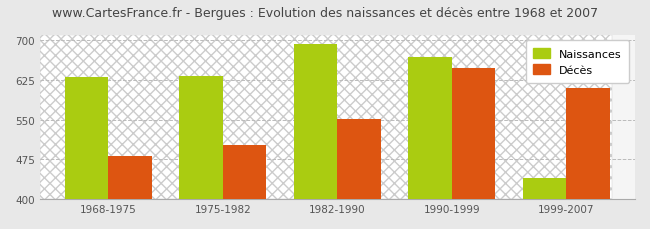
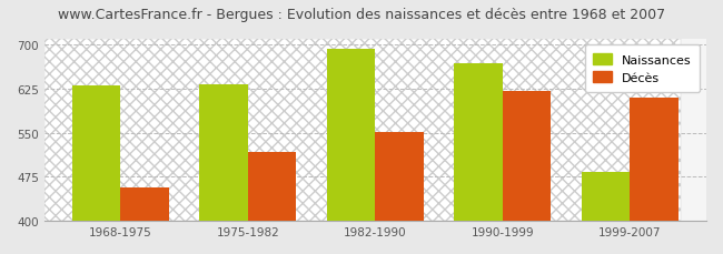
Décès/1968-1975: 482 -> 457
Décès/1975-1982: 502 -> 517
Décès/1990-1999: 648 -> 621
Naissances/1999-2007: 440 -> 483
